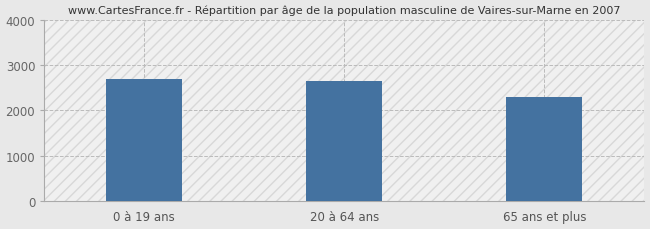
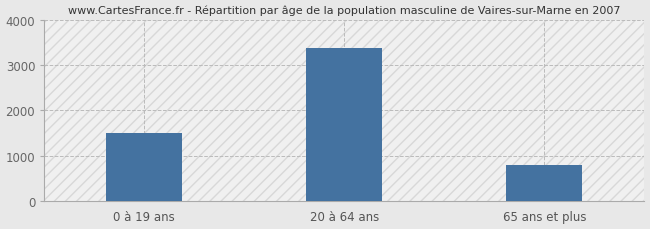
0 à 19 ans: 2700 -> 1500
20 à 64 ans: 2650 -> 3390
65 ans et plus: 2300 -> 800
